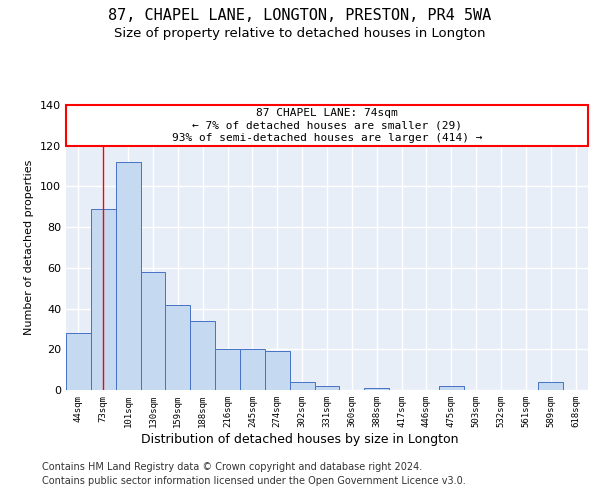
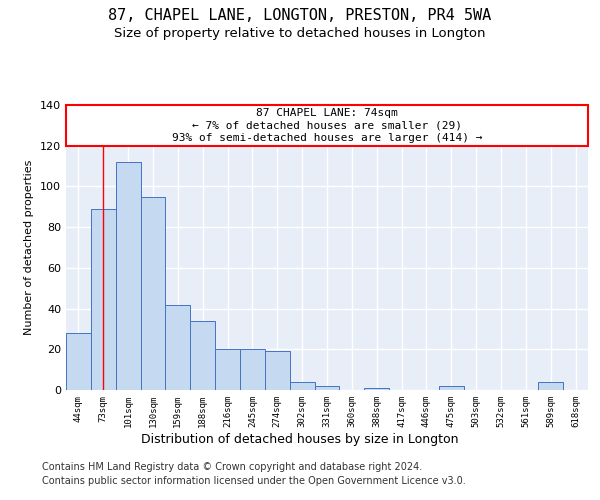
130sqm: 58 -> 95
